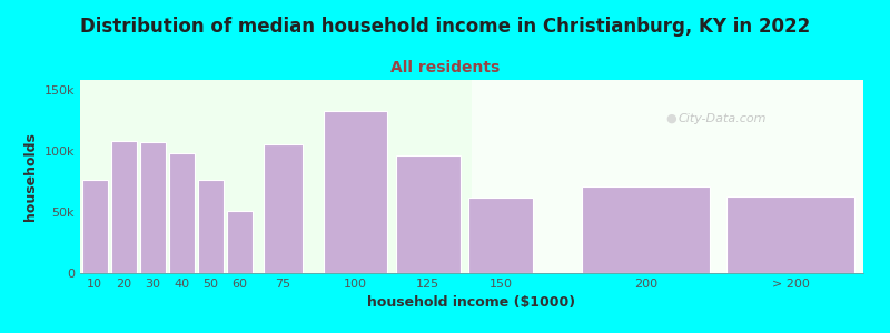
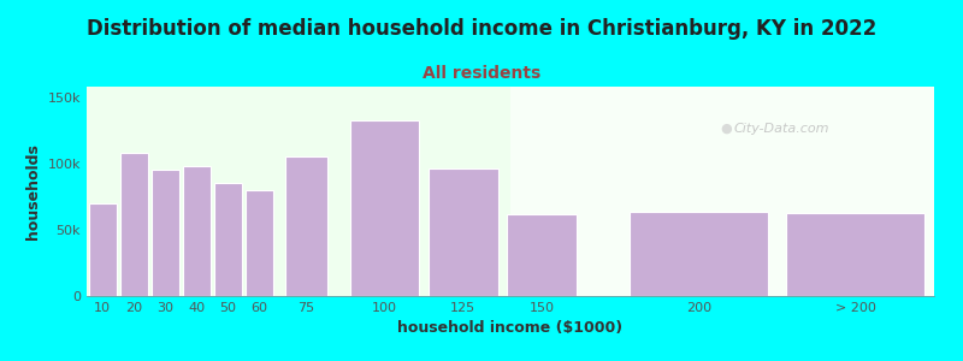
10: 76k -> 70k
30: 107k -> 95k
50: 76k -> 85k
60: 51k -> 80k
200: 71k -> 64k
